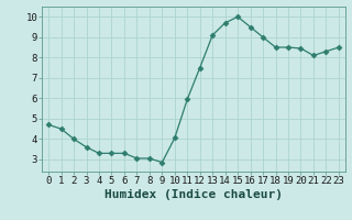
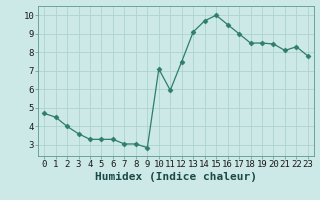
10: 4.0 -> 7.1
23: 8.5 -> 7.8
